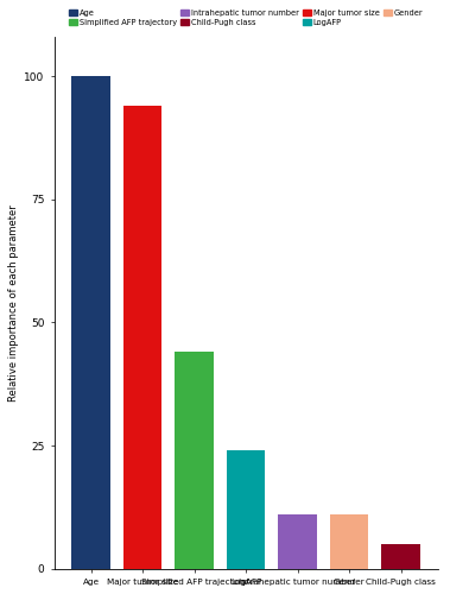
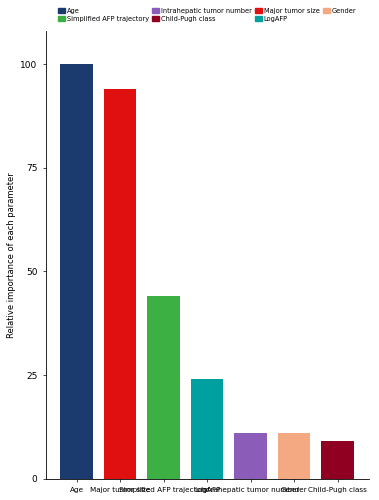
Child-Pugh class: 5 -> 9
